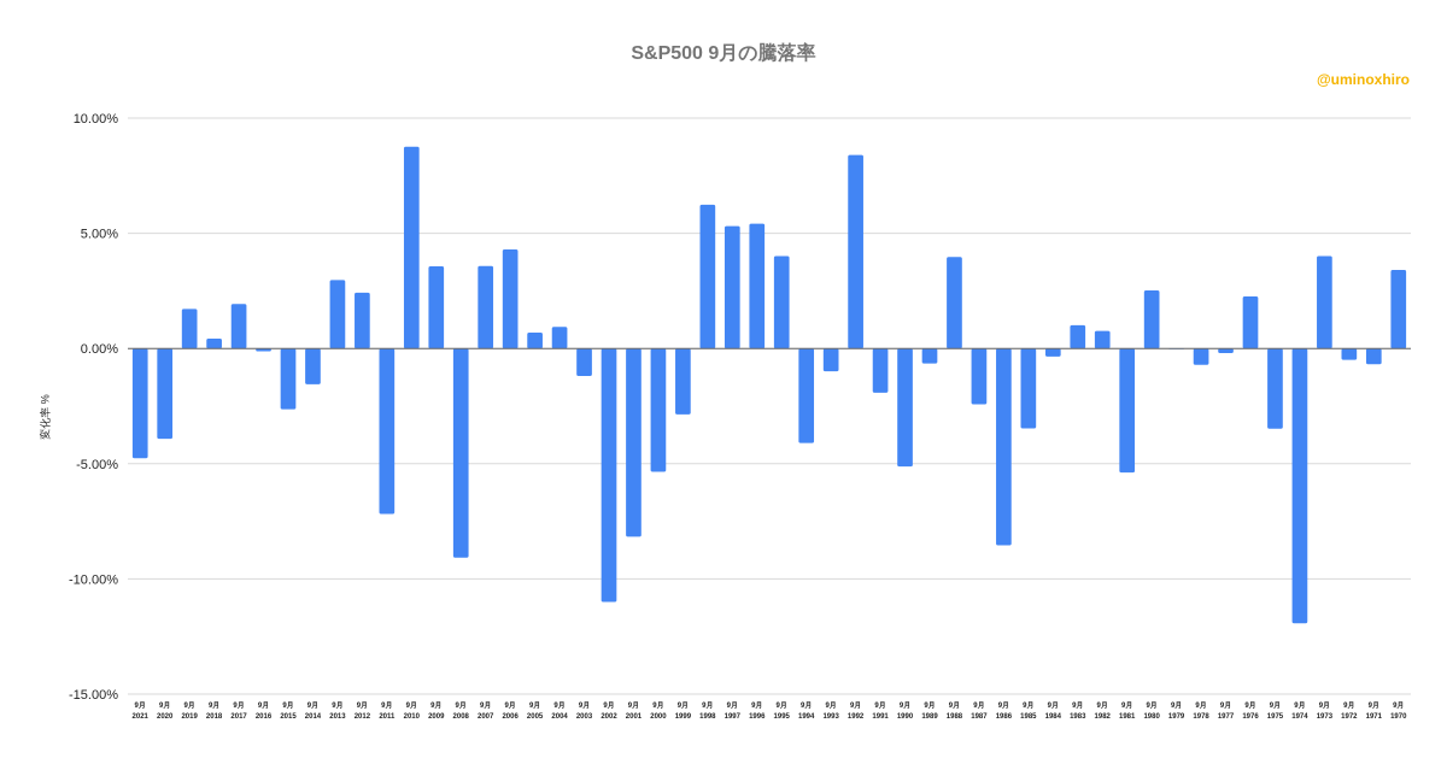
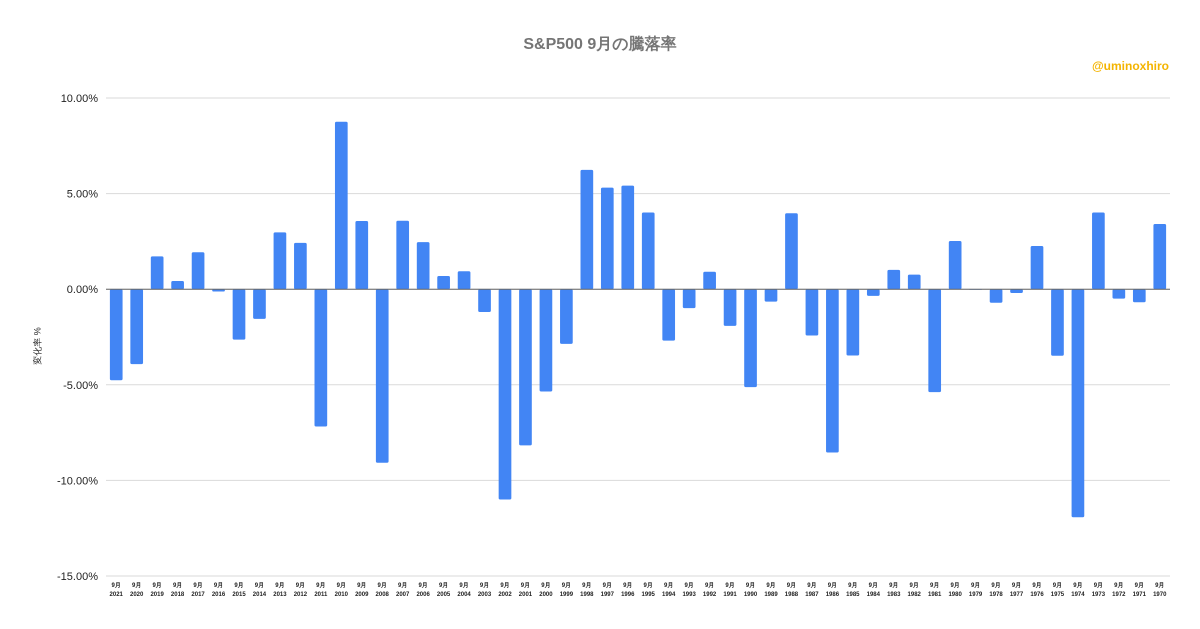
2006: 4.3% -> 2.5%
1994: -4.1% -> -2.7%
1992: 8.4% -> 0.9%
